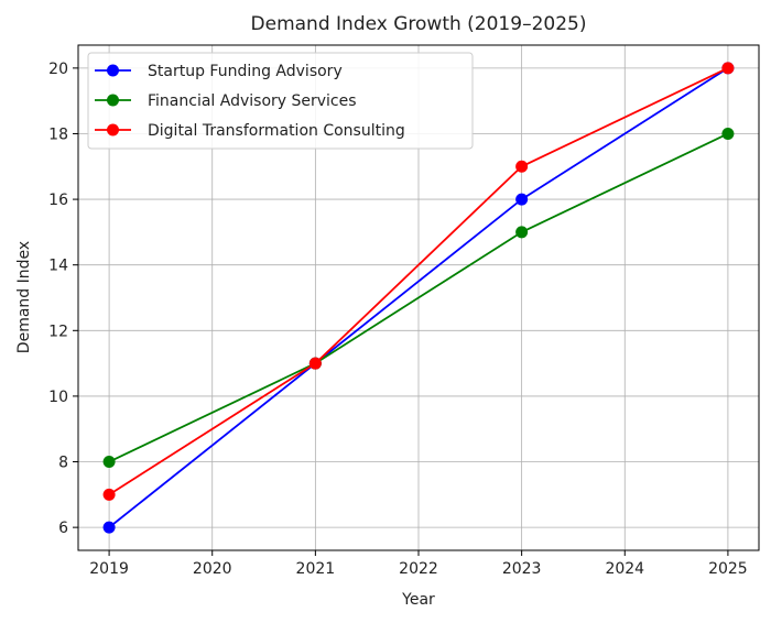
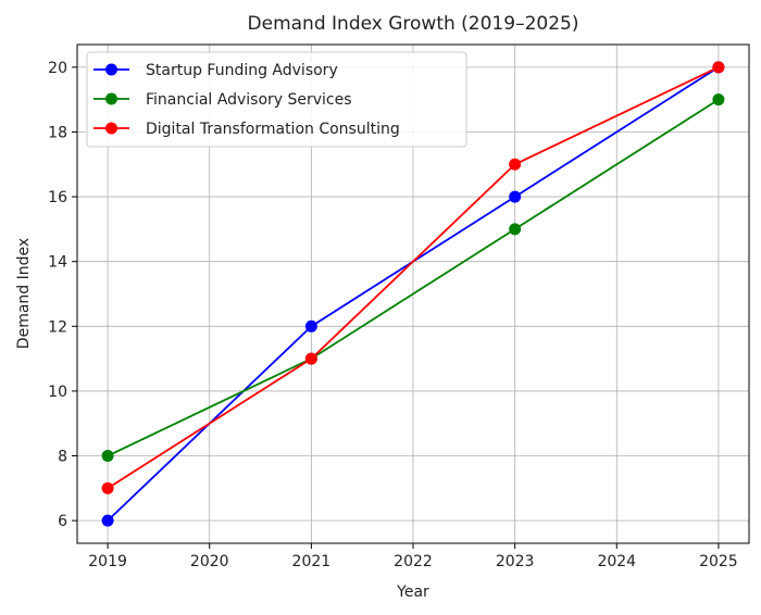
Startup Funding Advisory/2021: 11 -> 12
Financial Advisory Services/2025: 18 -> 19
